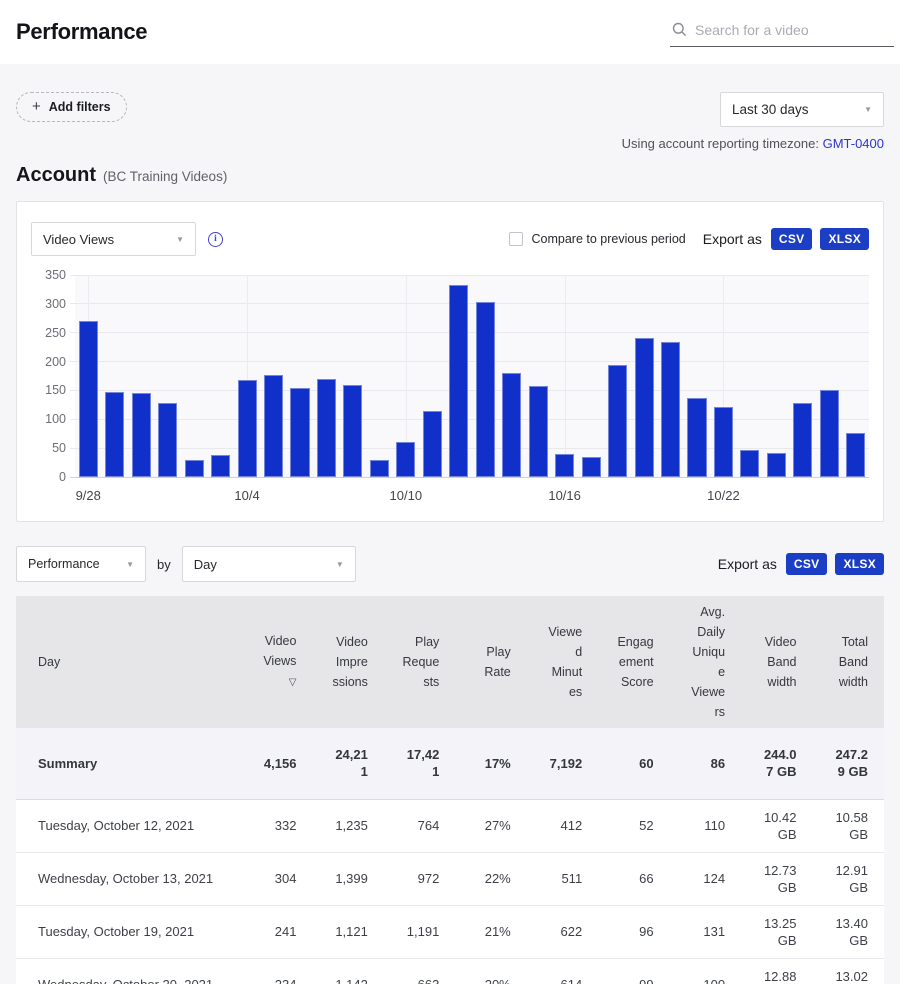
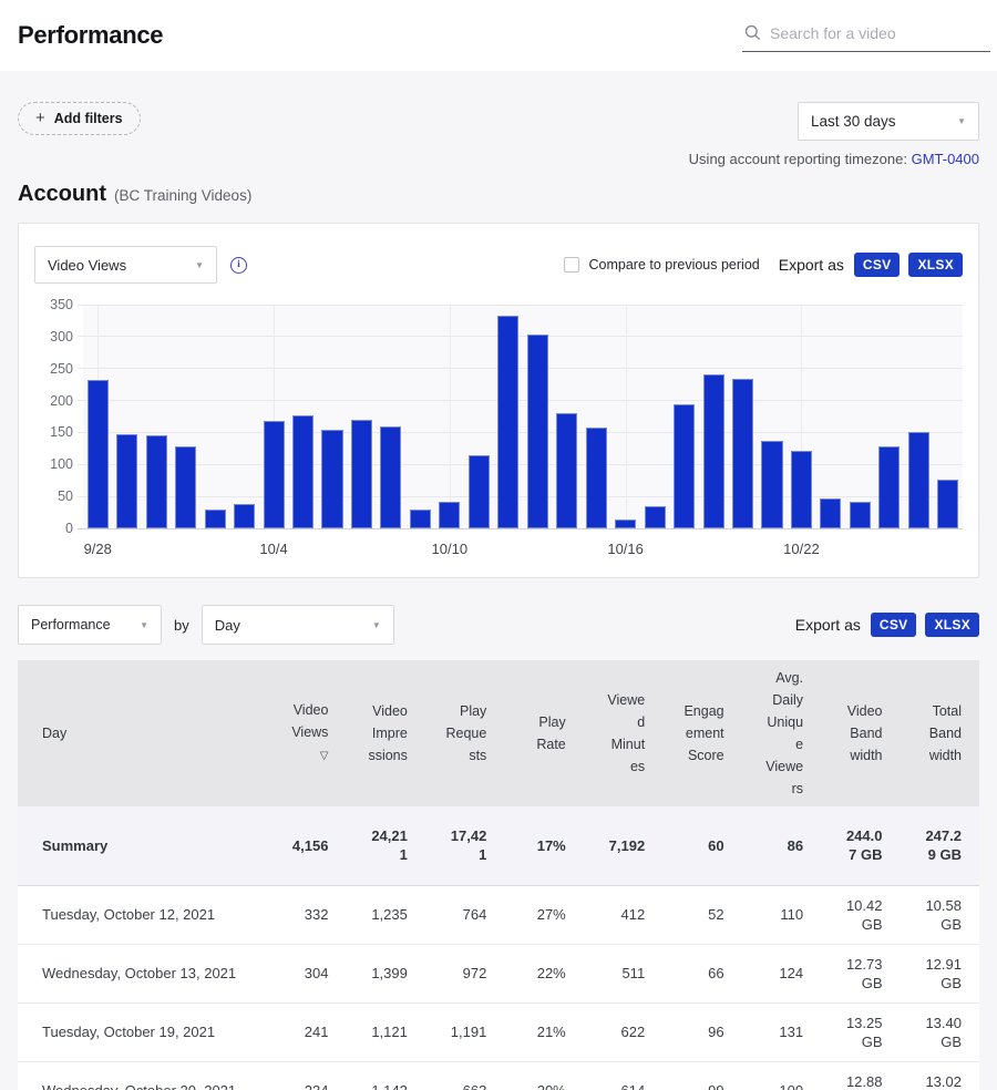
9/28: 270 -> 230
10/10: 60 -> 40
10/16: 40 -> 10
